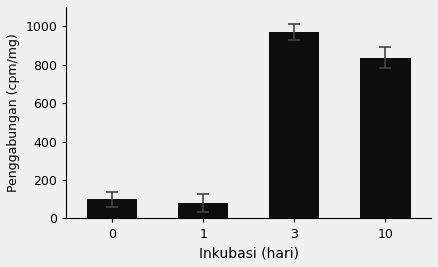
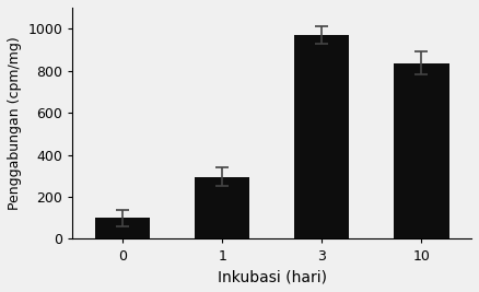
1: 80 -> 300
